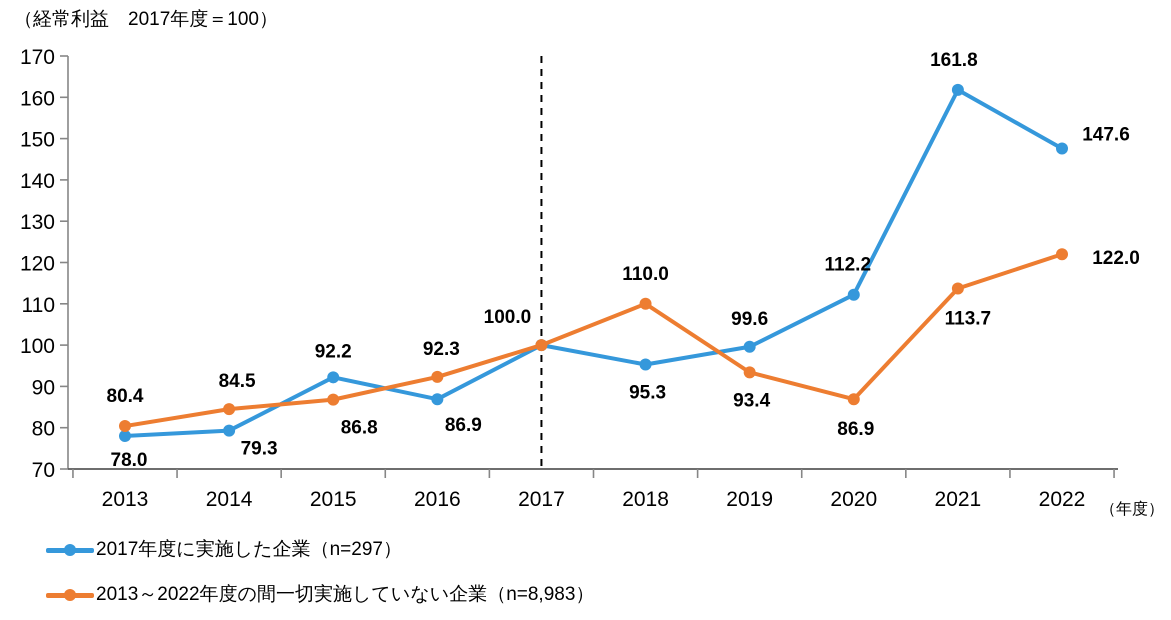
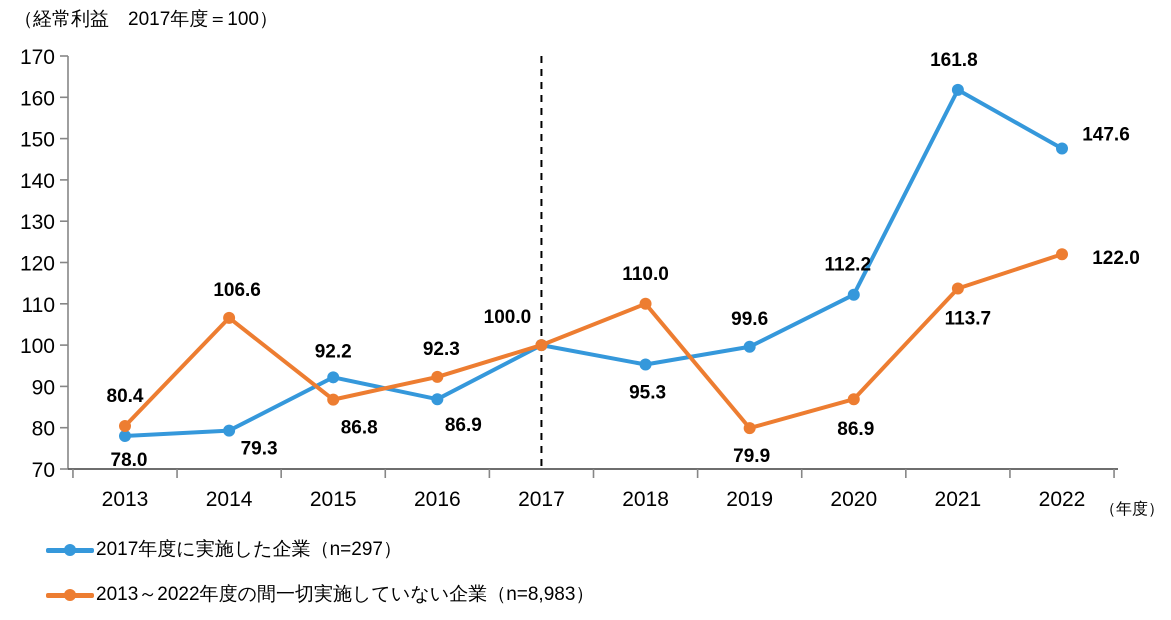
2013～2022年度の間一切実施していない企業（n=8,983）/2014: 84.5 -> 106.6
2013～2022年度の間一切実施していない企業（n=8,983）/2019: 93.4 -> 79.9
